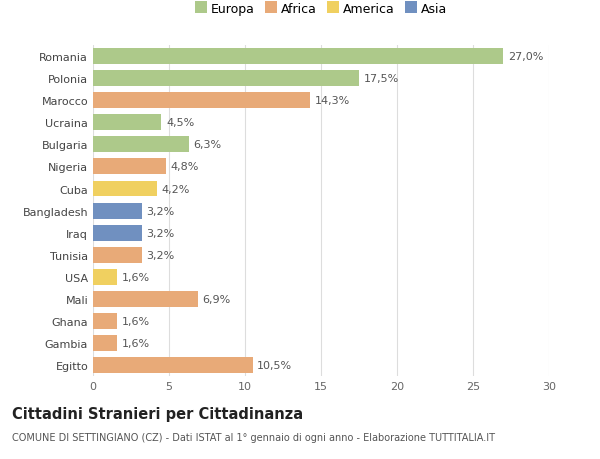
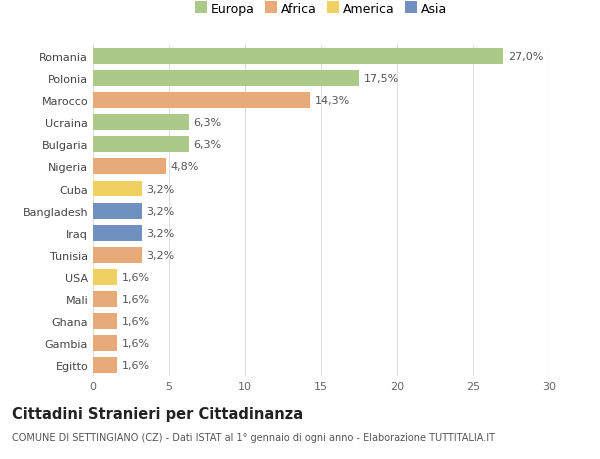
Ucraina: 4,5% -> 6,3%
Cuba: 4,2% -> 3,2%
Mali: 6,9% -> 1,6%
Egitto: 10,5% -> 1,6%
